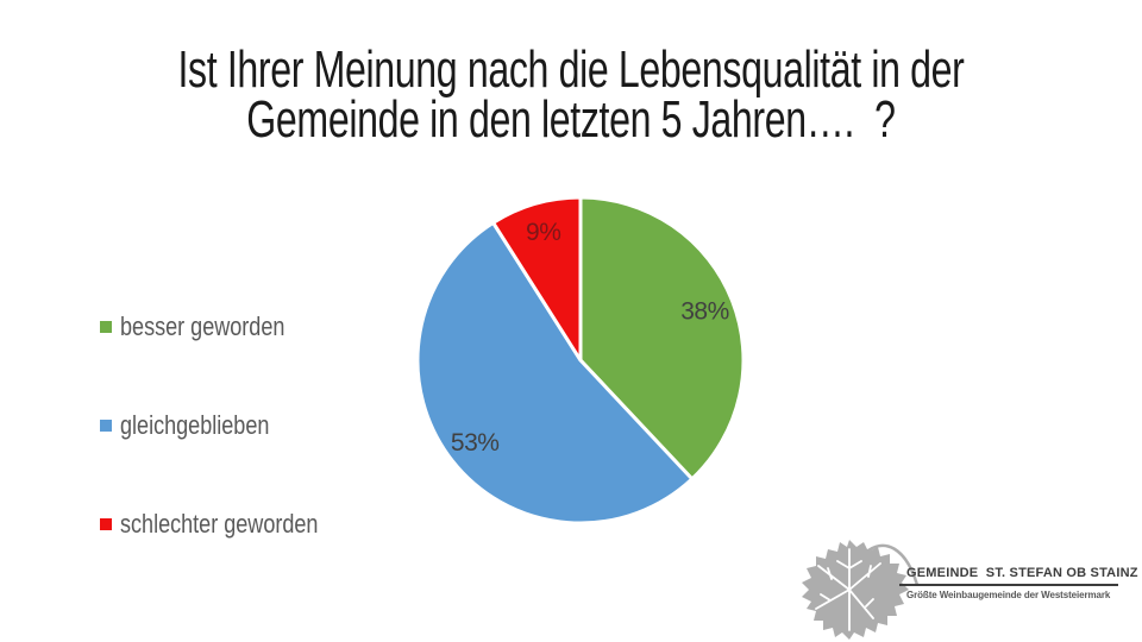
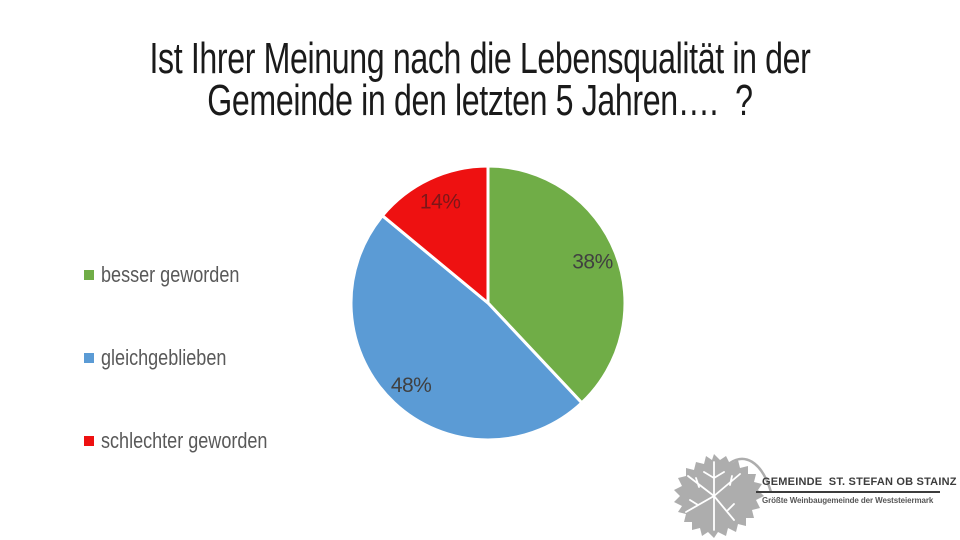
gleichgeblieben: 53% -> 48%
schlechter geworden: 9% -> 14%
